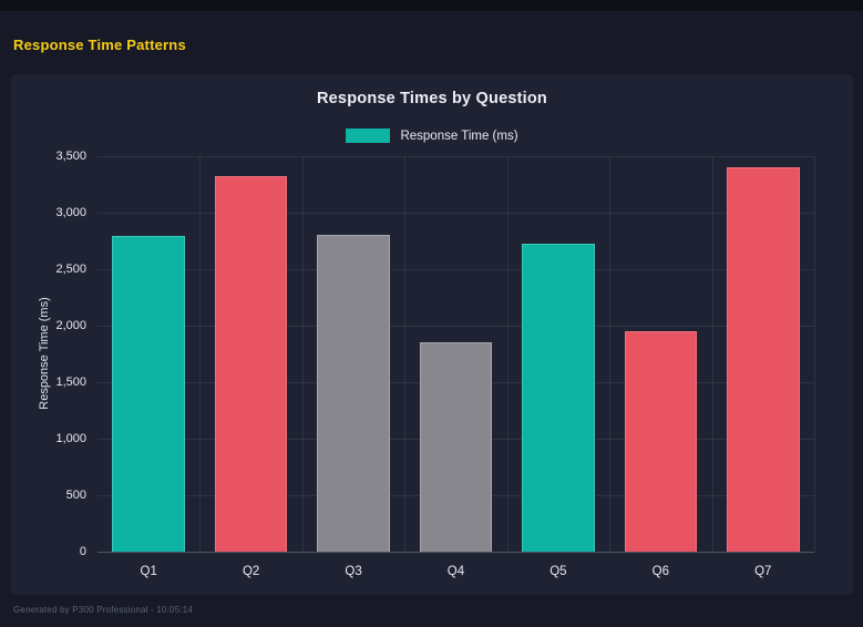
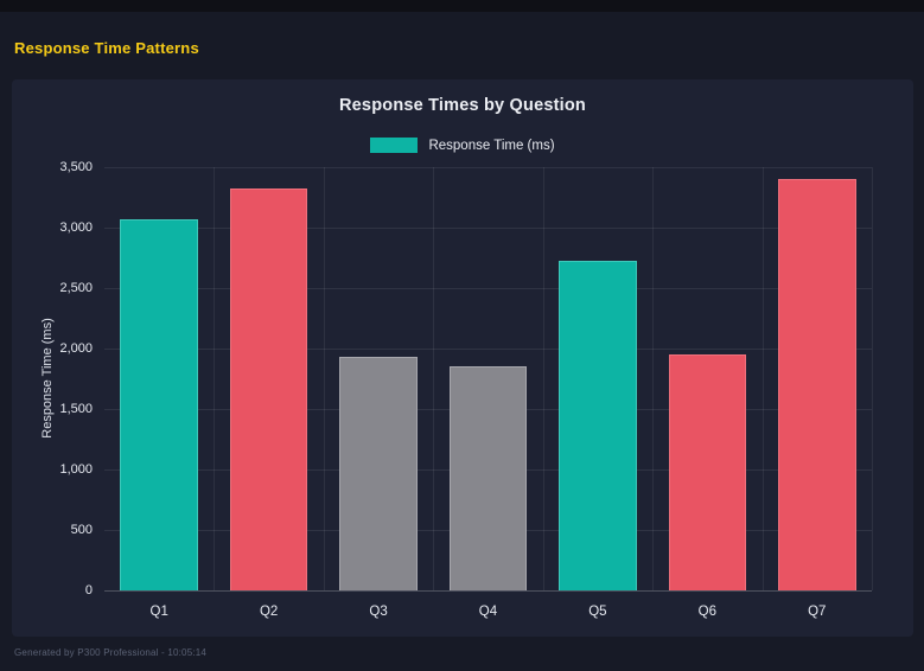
Q1: 2790 -> 3070
Q3: 2800 -> 1930
